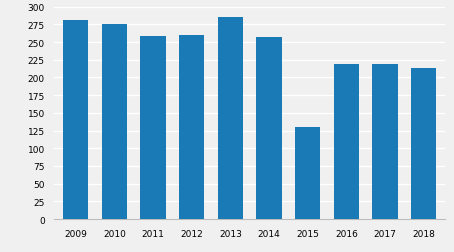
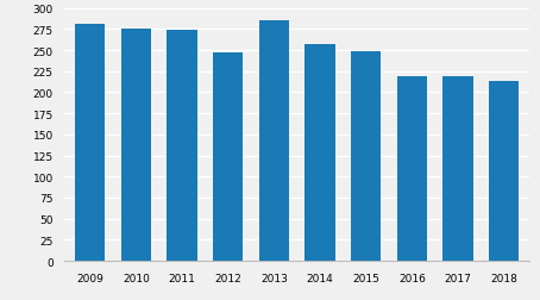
2011: 258 -> 274
2012: 260 -> 247
2015: 130 -> 248
